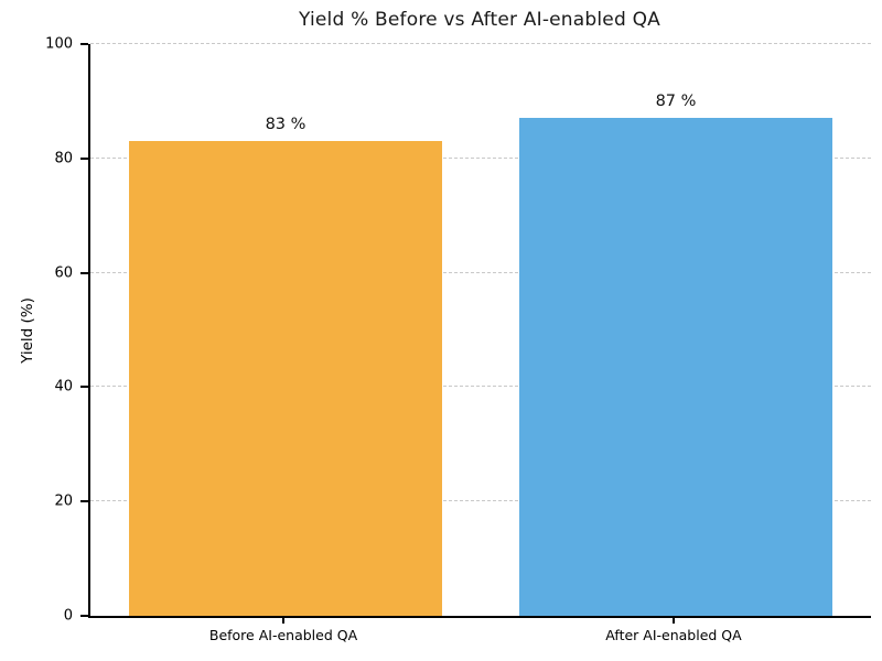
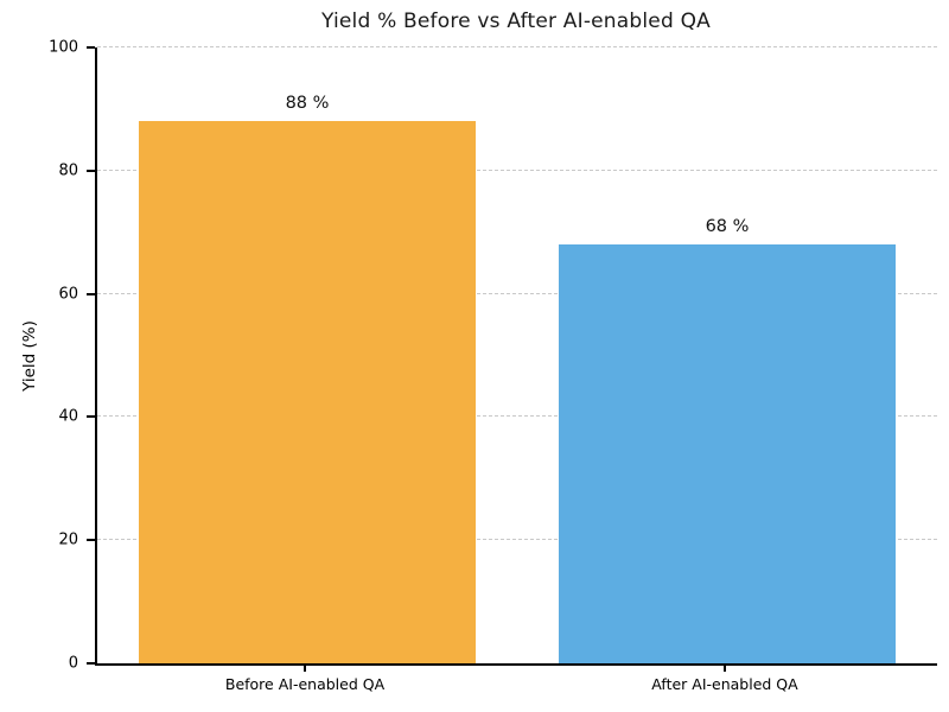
Before AI-enabled QA: 83 -> 88
After AI-enabled QA: 87 -> 68
